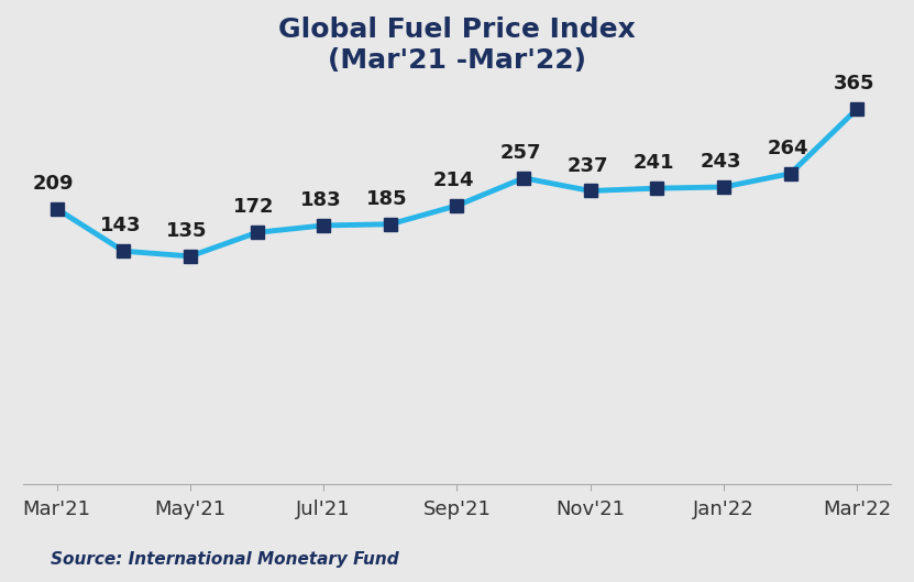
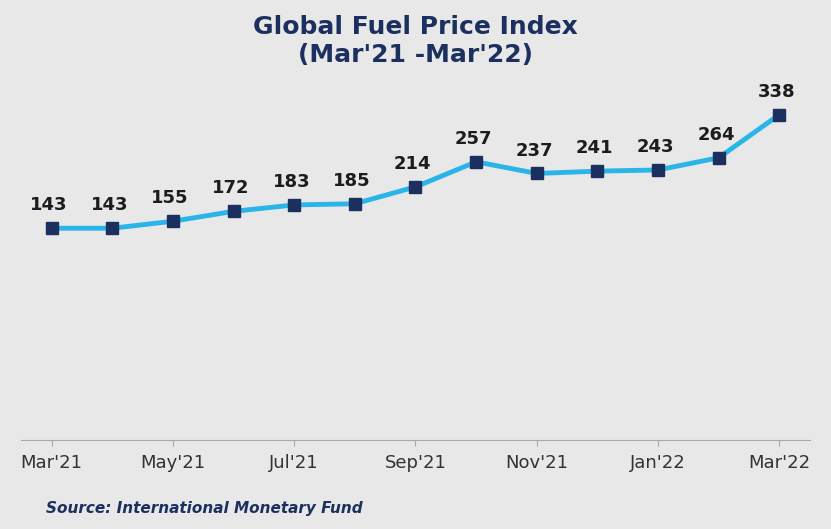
Mar'21: 209 -> 143
May'21: 135 -> 155
Mar'22: 365 -> 338
